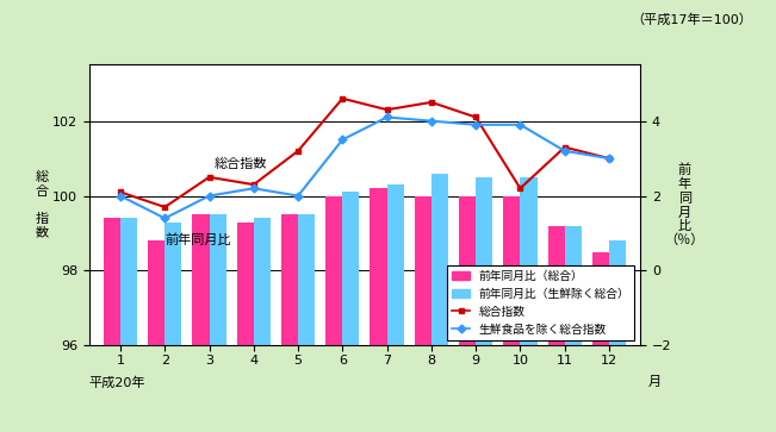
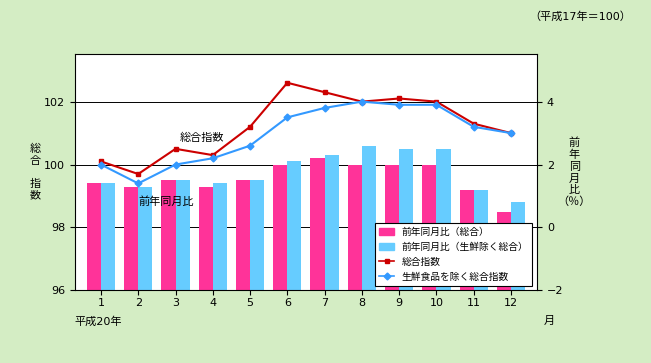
前年同月比（総合）/2: 98.8 -> 99.3
生鮮食品を除く総合指数/5: 100.0 -> 100.6
生鮮食品を除く総合指数/7: 102.1 -> 101.8
総合指数/8: 102.5 -> 102.0
総合指数/10: 100.2 -> 102.0
